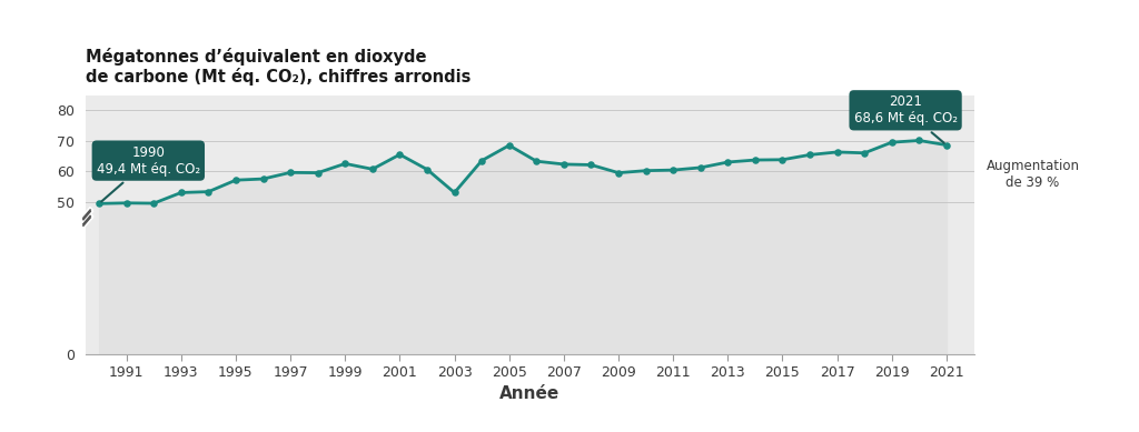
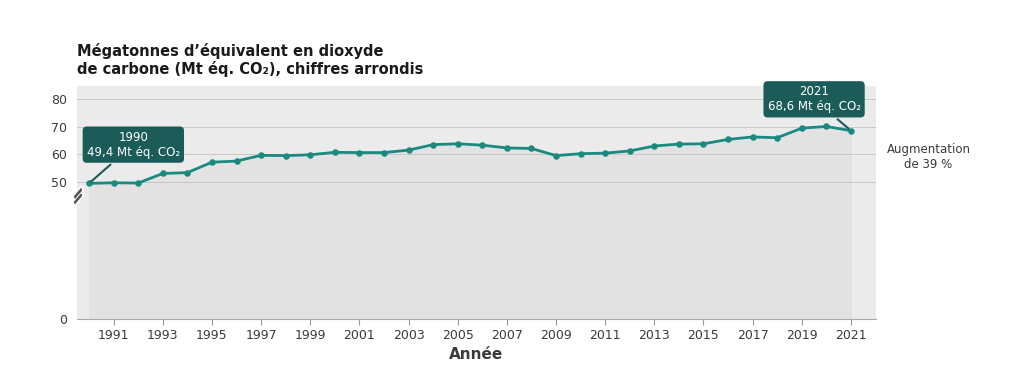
1999: 62.5 -> 59.8
2001: 65.5 -> 60.6
2003: 53.0 -> 61.5
2005: 68.5 -> 63.8
